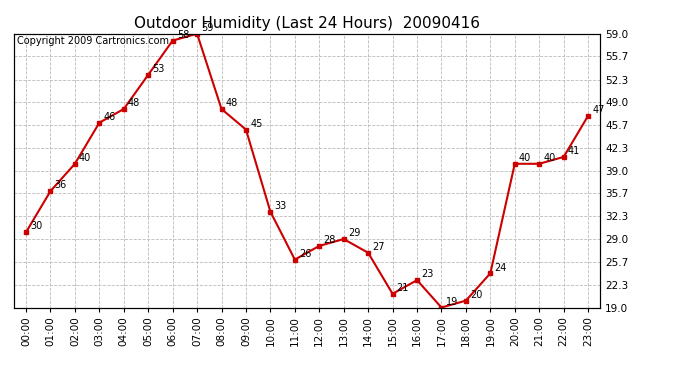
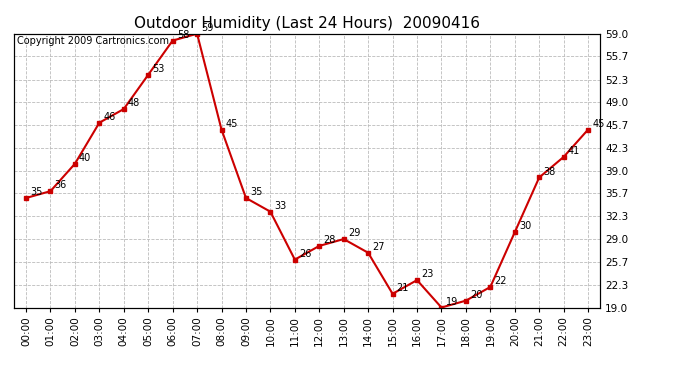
00:00: 30 -> 35
08:00: 48 -> 45
09:00: 45 -> 35
19:00: 24 -> 22
20:00: 40 -> 30
21:00: 40 -> 38
23:00: 47 -> 45
